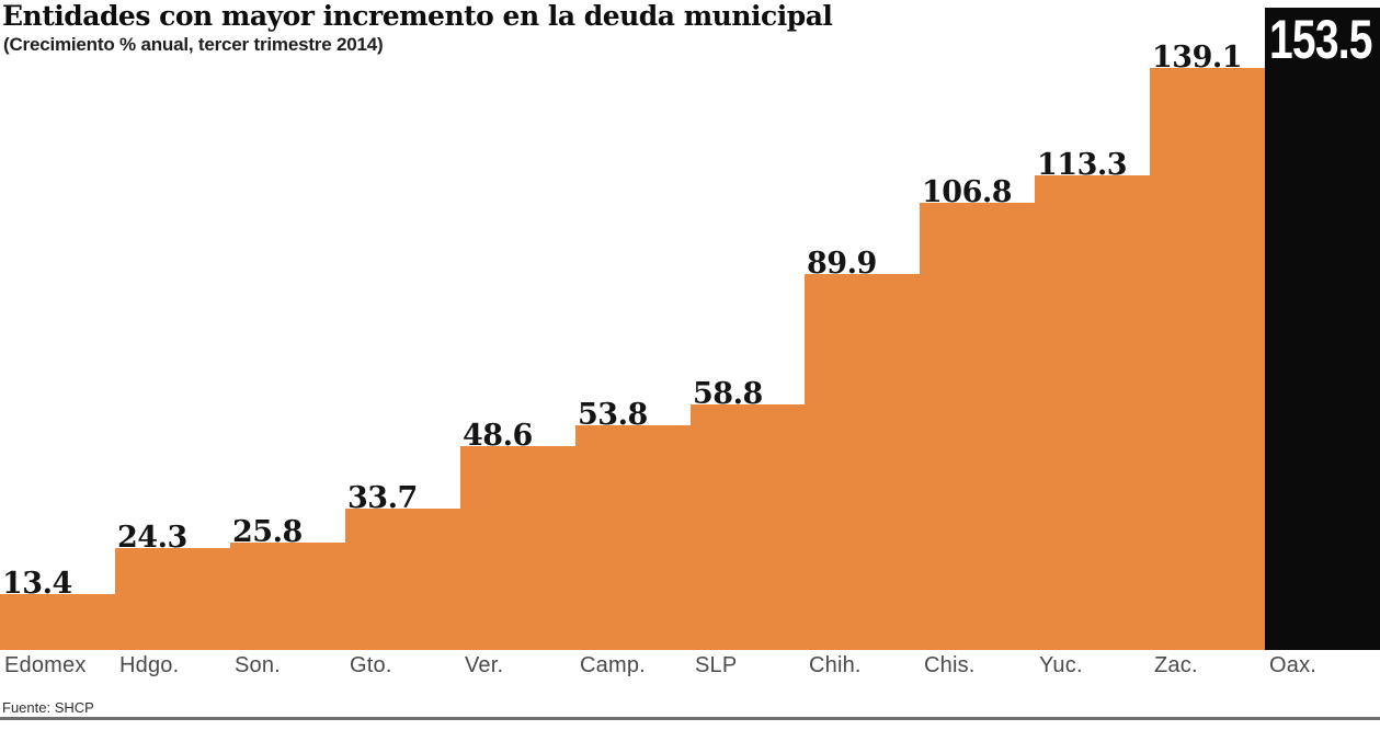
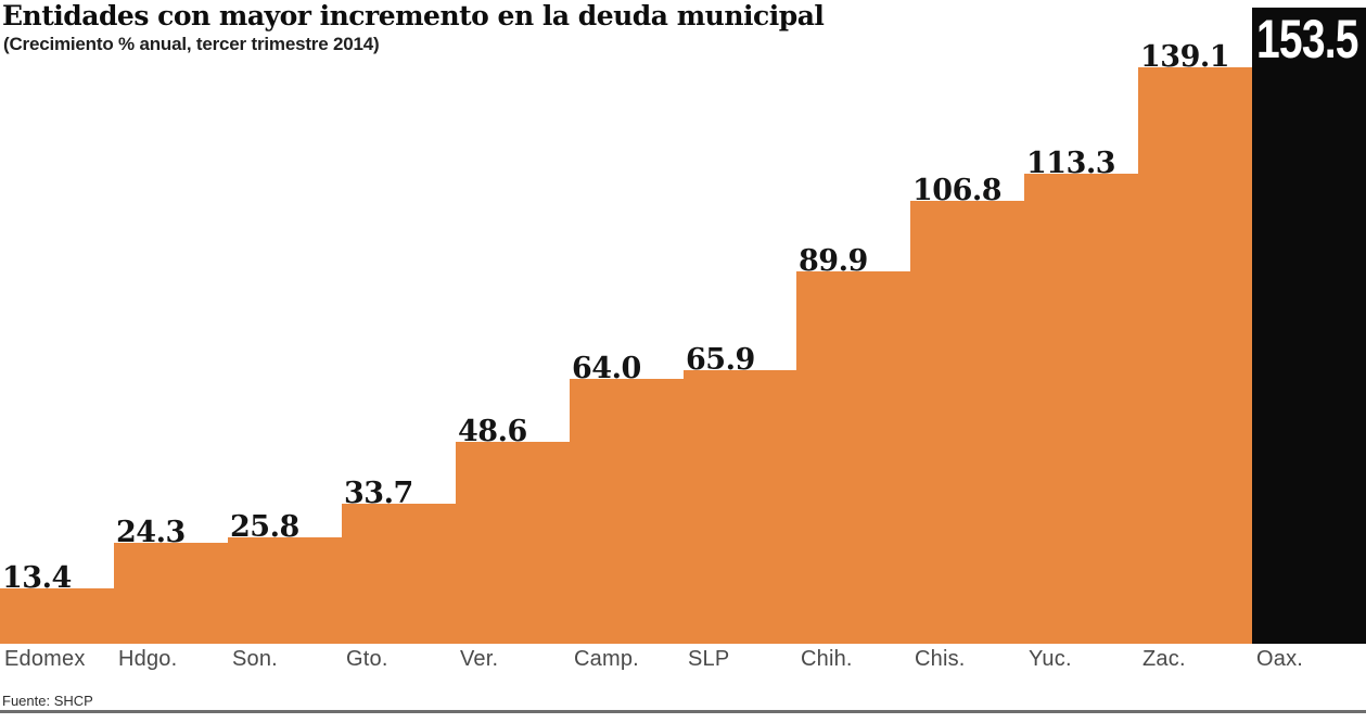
Camp.: 53.8 -> 64.0
SLP: 58.8 -> 65.9
